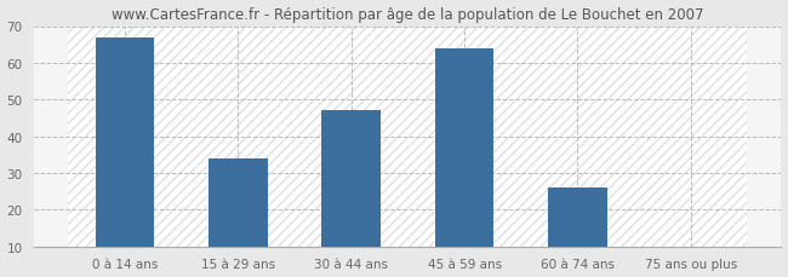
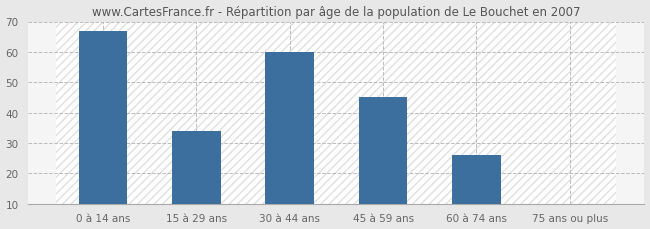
30 à 44 ans: 47 -> 60
45 à 59 ans: 64 -> 45
